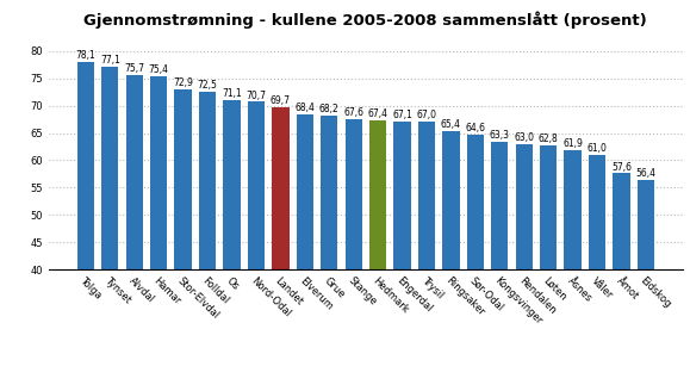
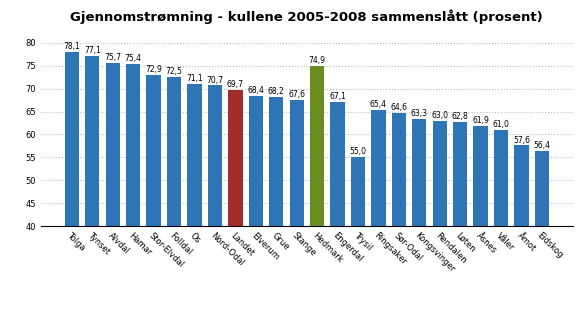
Hedmark: 67,4 -> 74,9
Trysil: 67,0 -> 55,0
